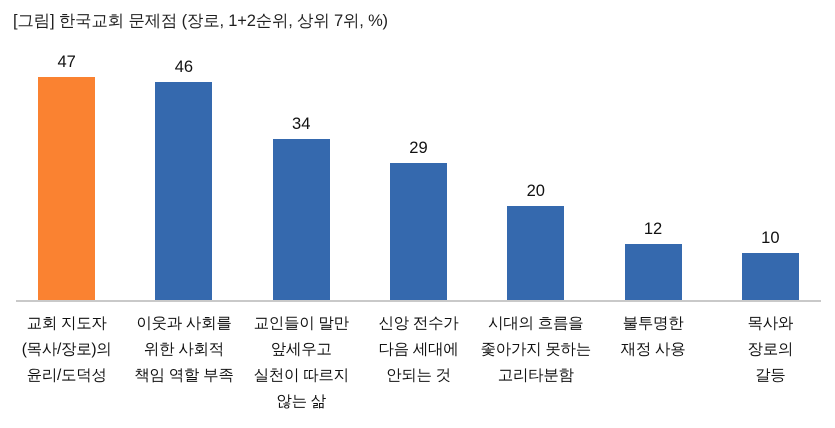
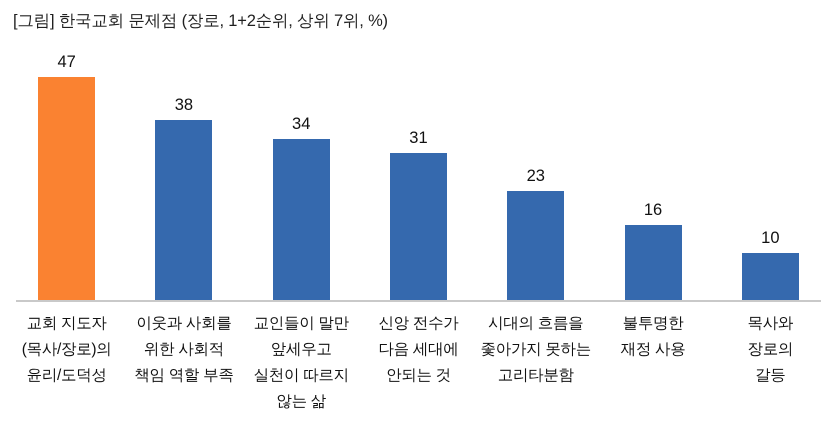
이웃과 사회를 위한 사회적 책임 역할 부족: 46 -> 38
신앙 전수가 다음 세대에 안되는 것: 29 -> 31
시대의 흐름을 좇아가지 못하는 고리타분함: 20 -> 23
불투명한 재정 사용: 12 -> 16
